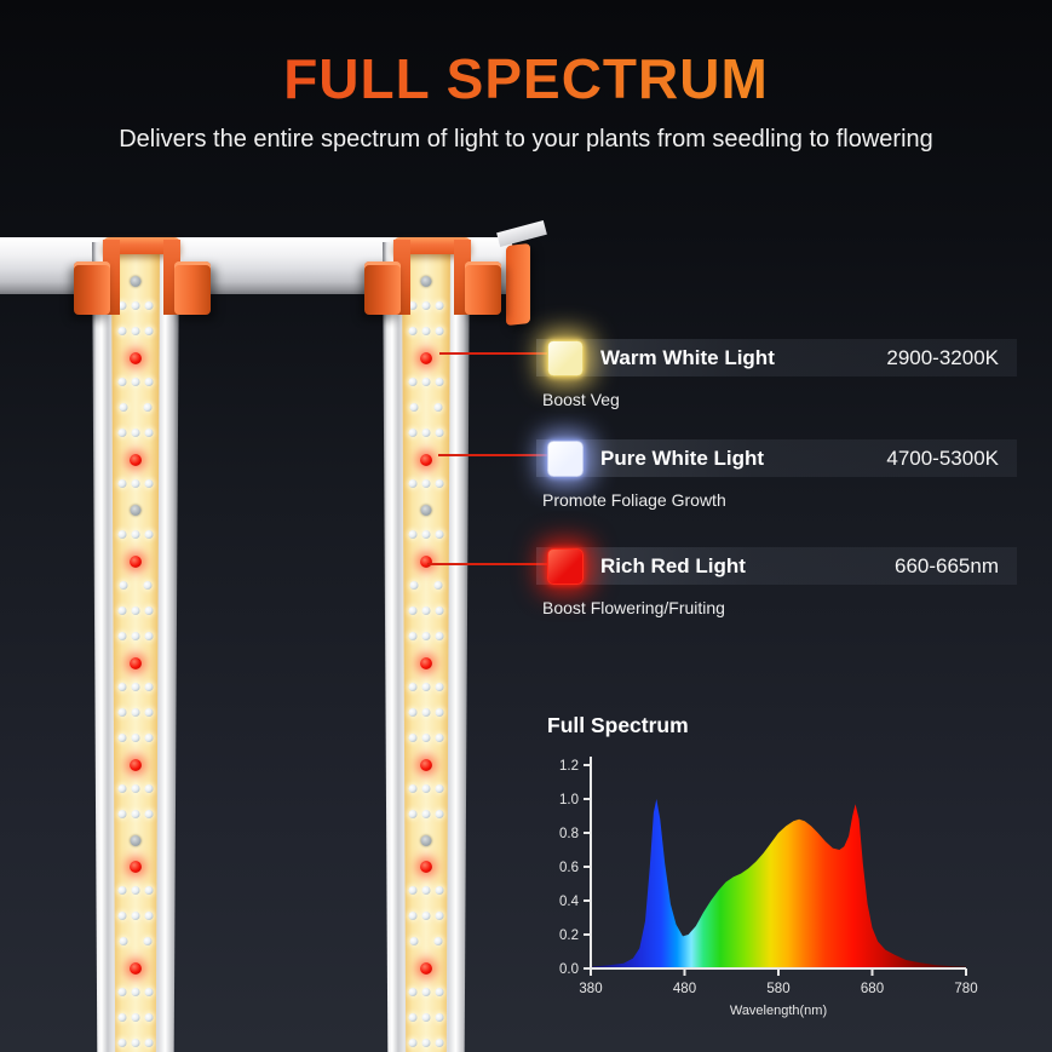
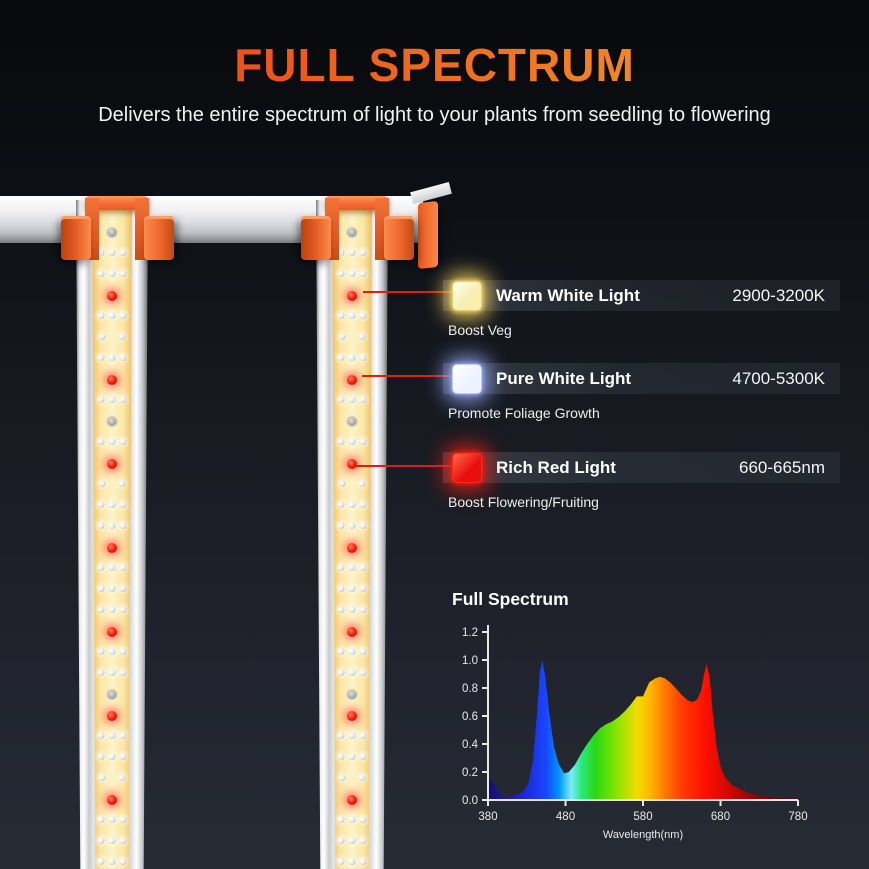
380: 0.01 -> 0.17
580: 0.80 -> 0.74
